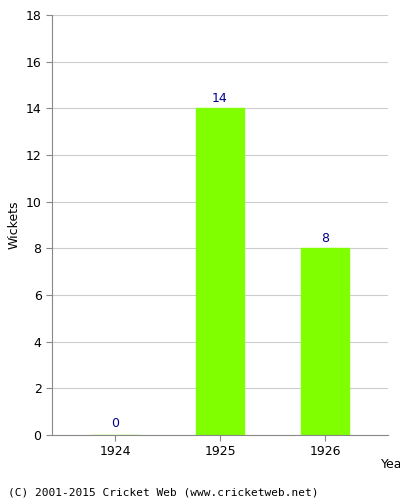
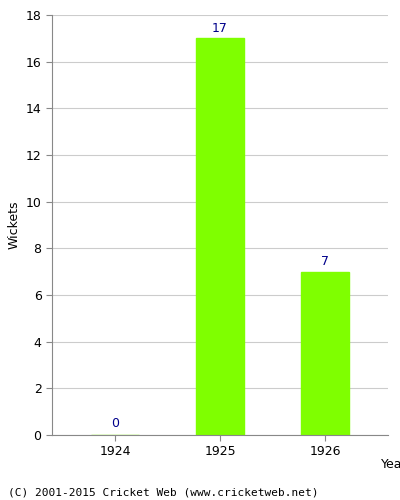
1925: 14 -> 17
1926: 8 -> 7
